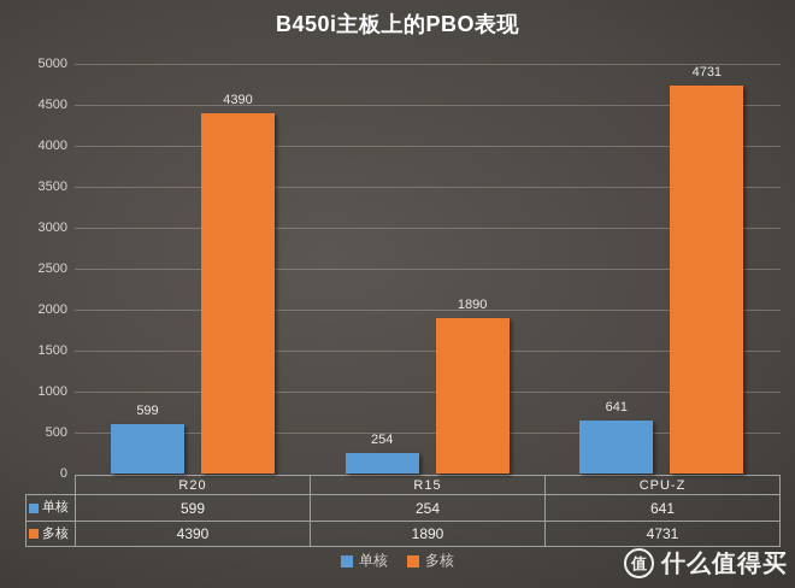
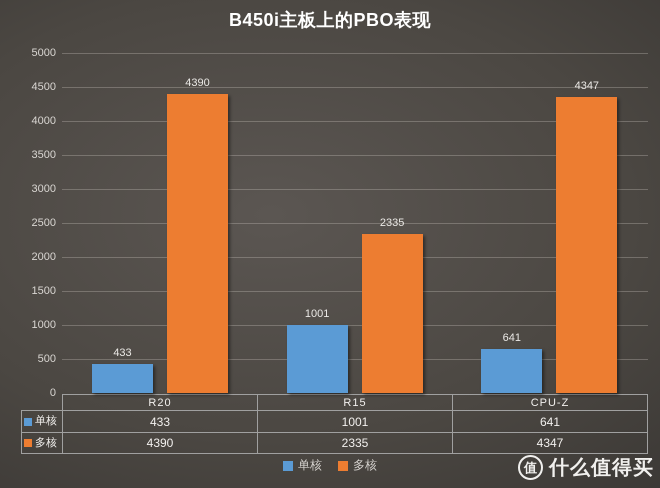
单核/R20: 599 -> 433
单核/R15: 254 -> 1001
多核/R15: 1890 -> 2335
多核/CPU-Z: 4731 -> 4347
